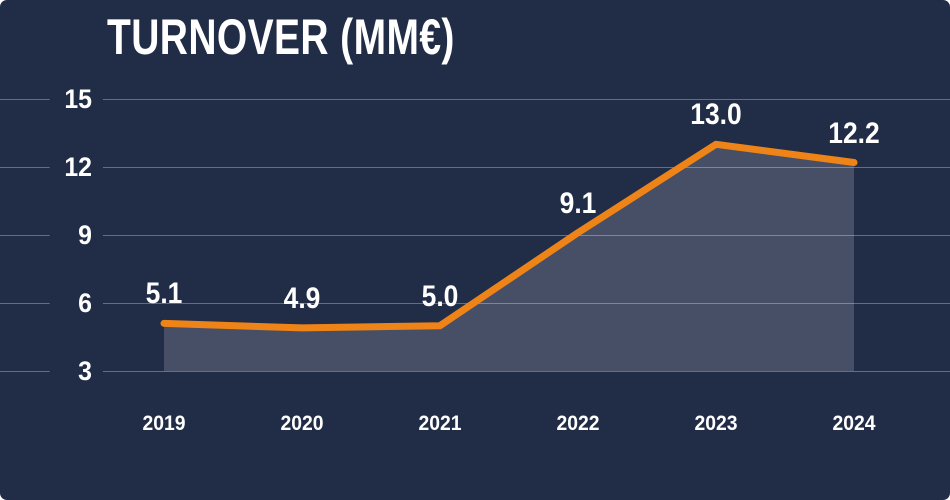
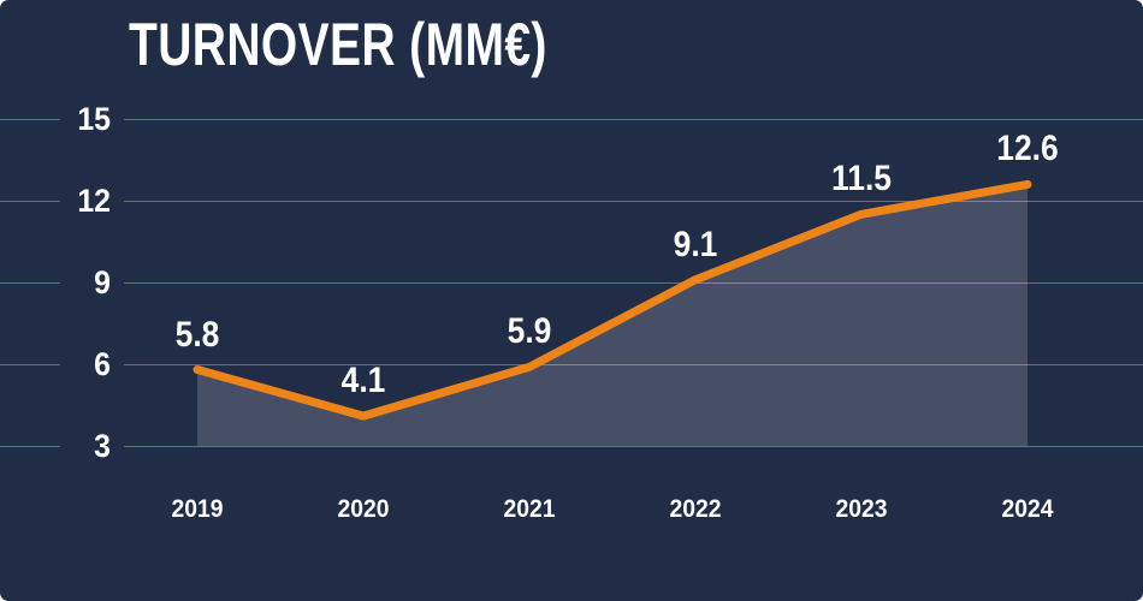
2019: 5.1 -> 5.8
2020: 4.9 -> 4.1
2021: 5.0 -> 5.9
2023: 13.0 -> 11.5
2024: 12.2 -> 12.6
